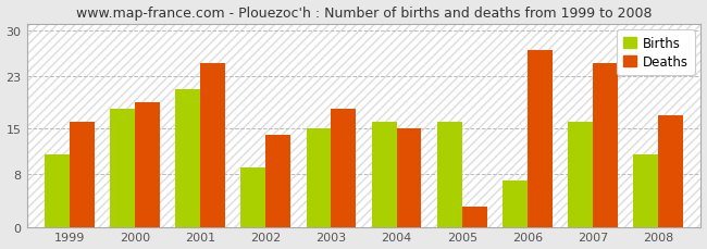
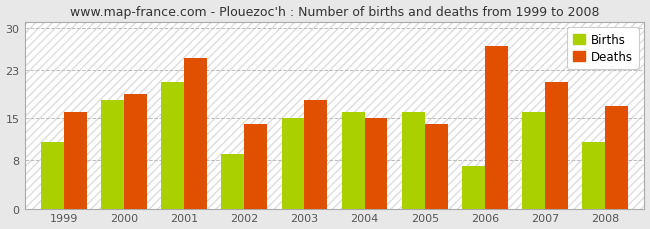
Deaths/2005: 3 -> 14
Deaths/2007: 25 -> 21
